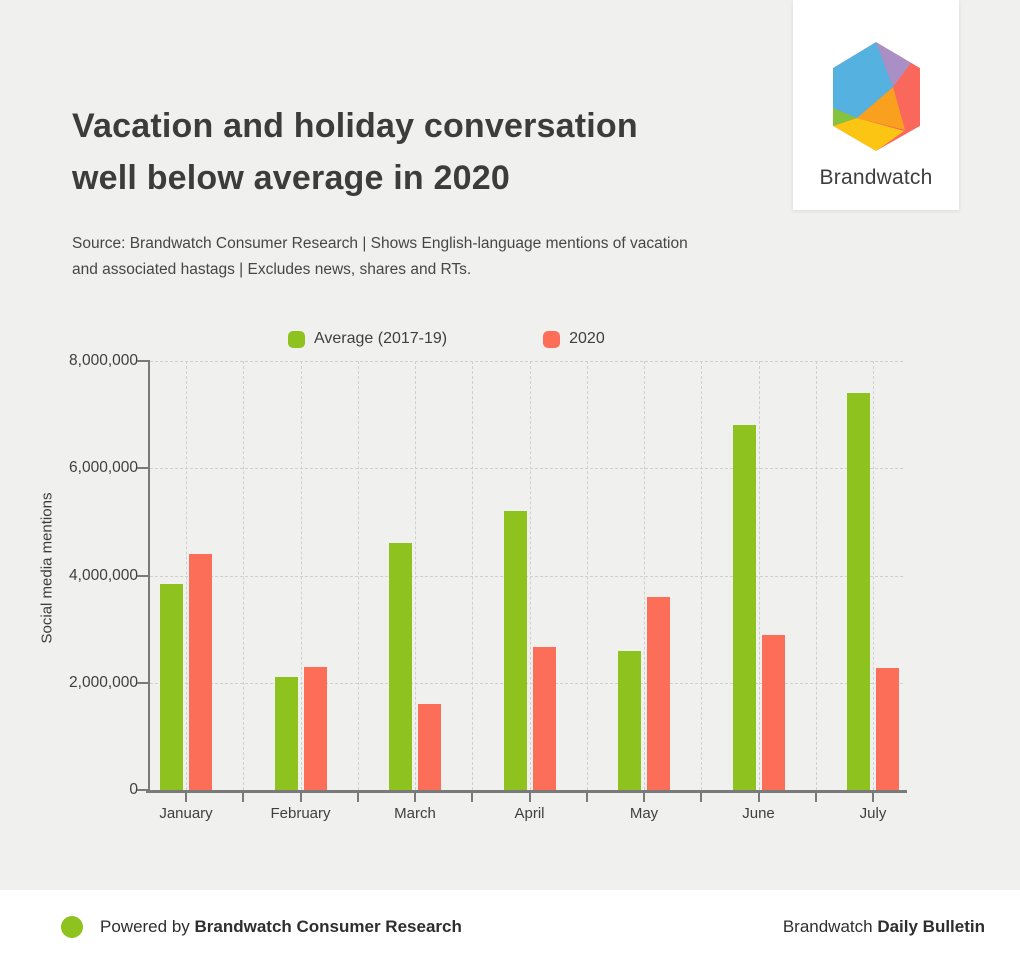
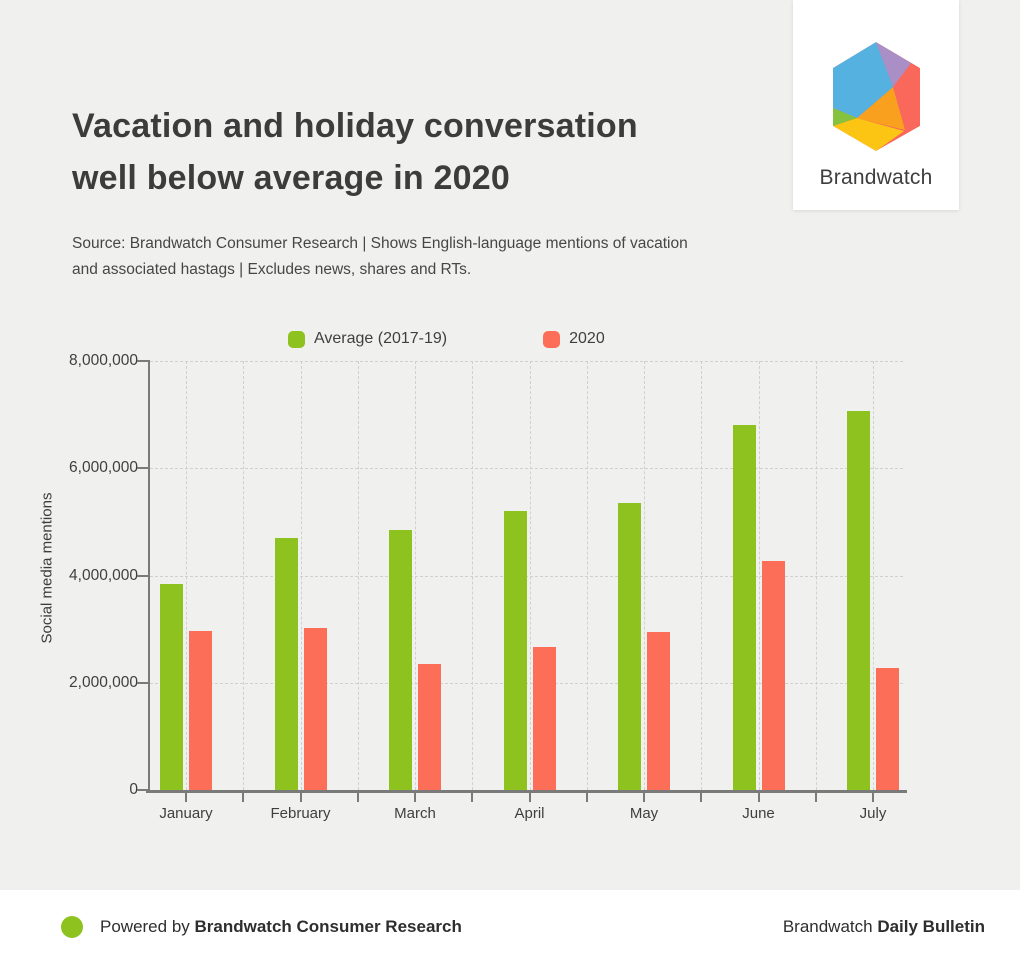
2020/January: 4400000 -> 3000000
Average (2017-19)/February: 2100000 -> 4700000
2020/February: 2300000 -> 3000000
Average (2017-19)/March: 4600000 -> 4800000
2020/March: 1600000 -> 2400000
Average (2017-19)/May: 2600000 -> 5400000
2020/May: 3600000 -> 2900000
2020/June: 2900000 -> 4300000
Average (2017-19)/July: 7400000 -> 7100000
